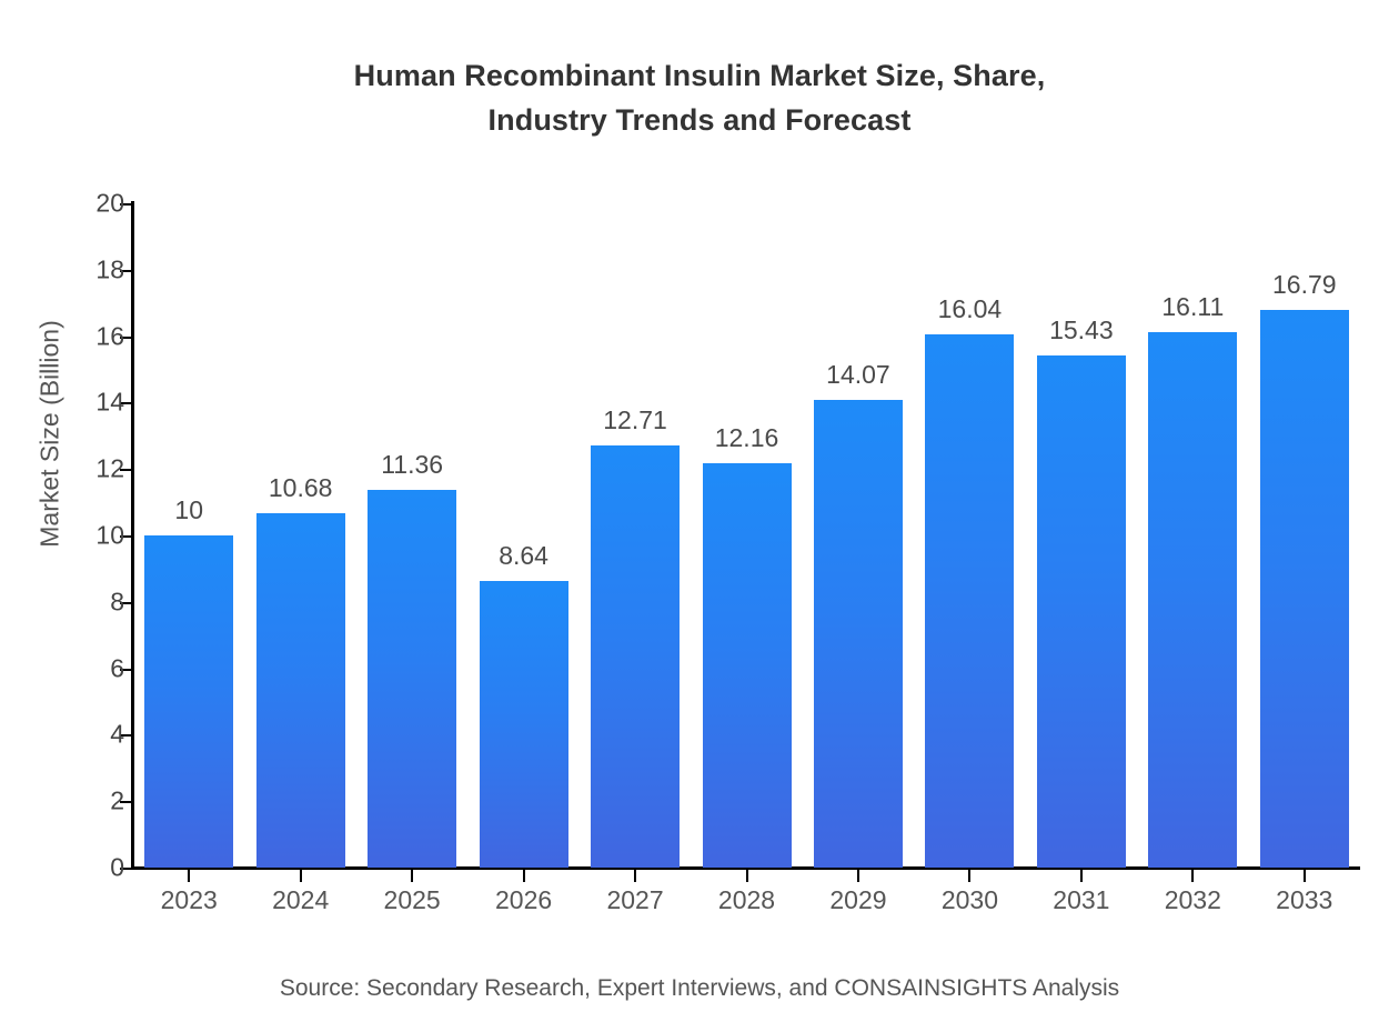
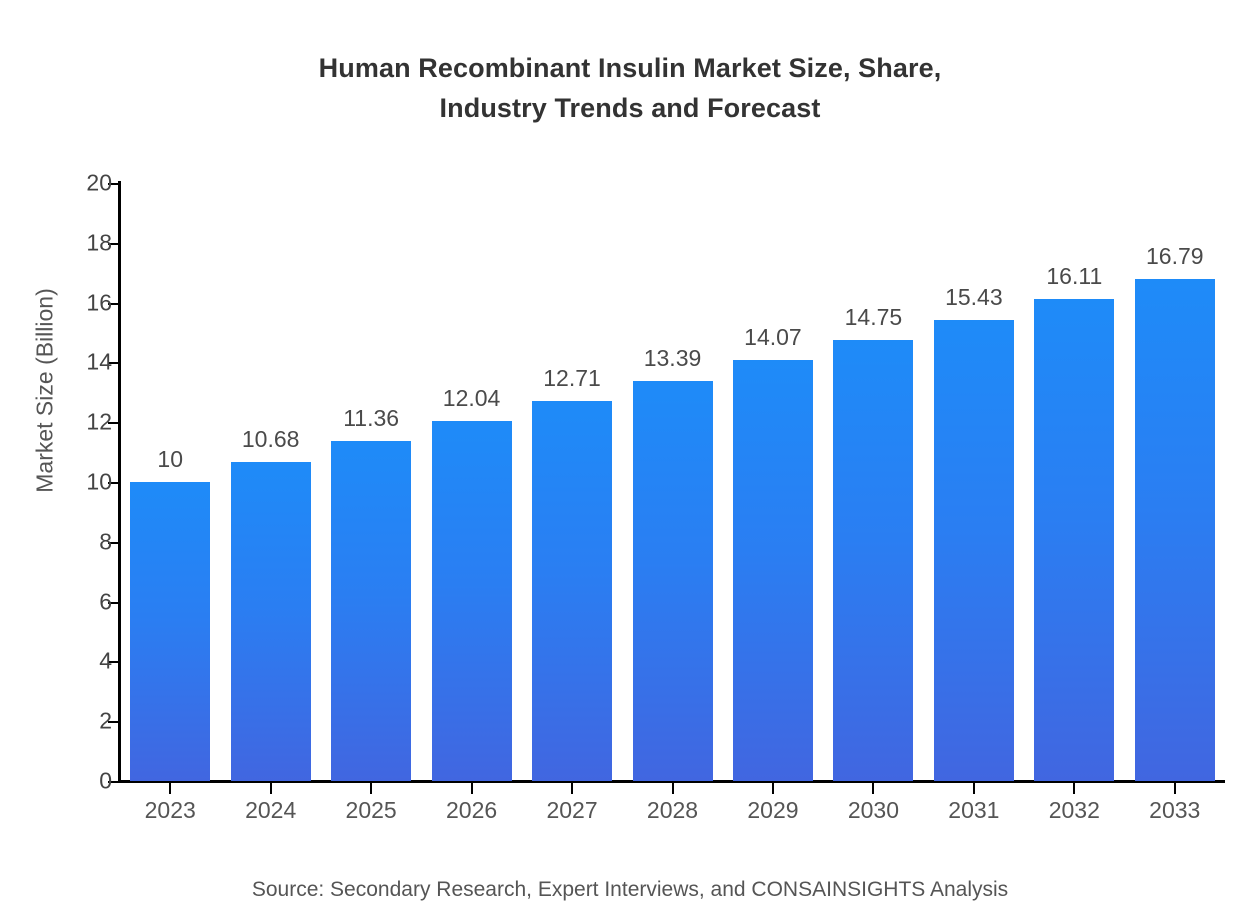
2026: 8.64 -> 12.04
2028: 12.16 -> 13.39
2030: 16.04 -> 14.75
